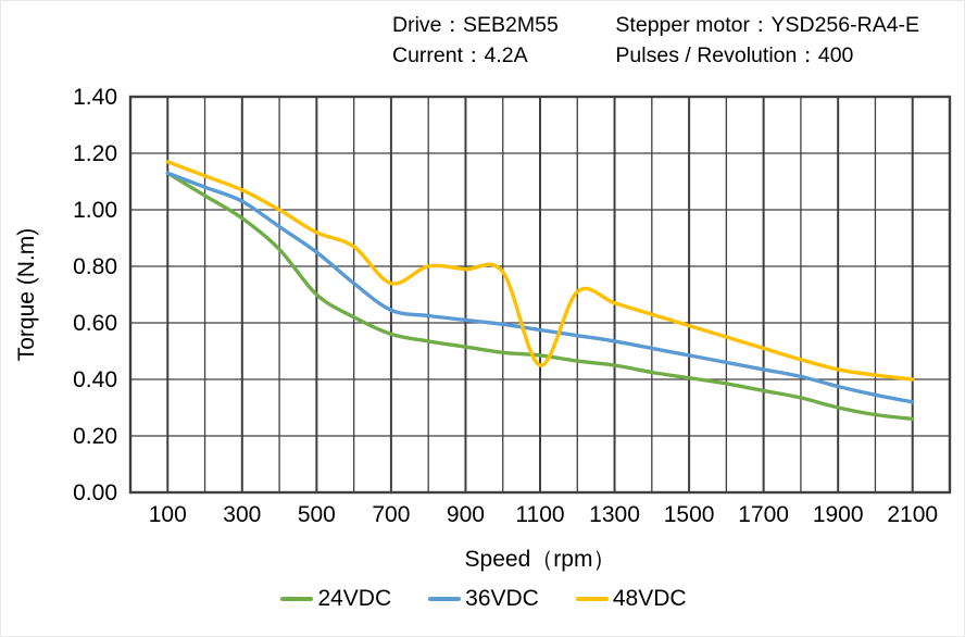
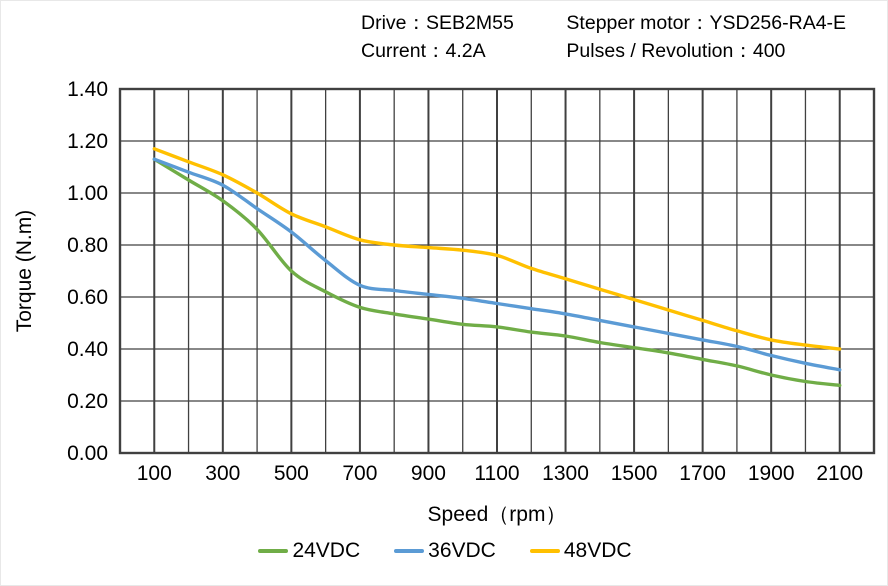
48VDC/700: 0.74 -> 0.82
48VDC/1100: 0.45 -> 0.76
